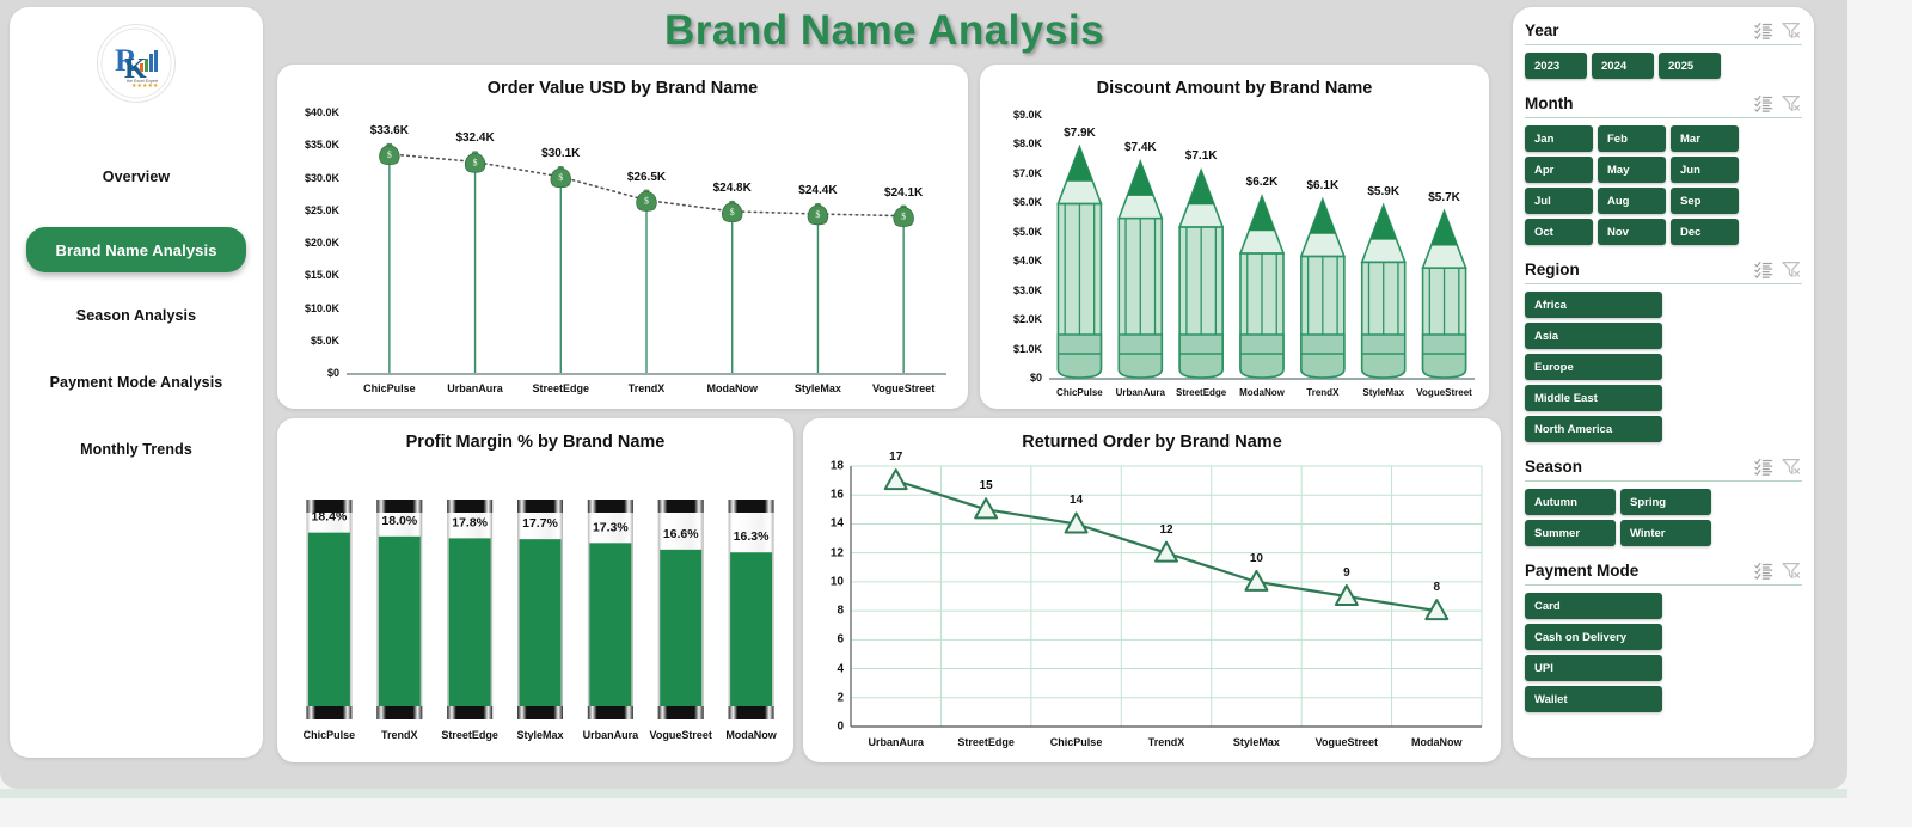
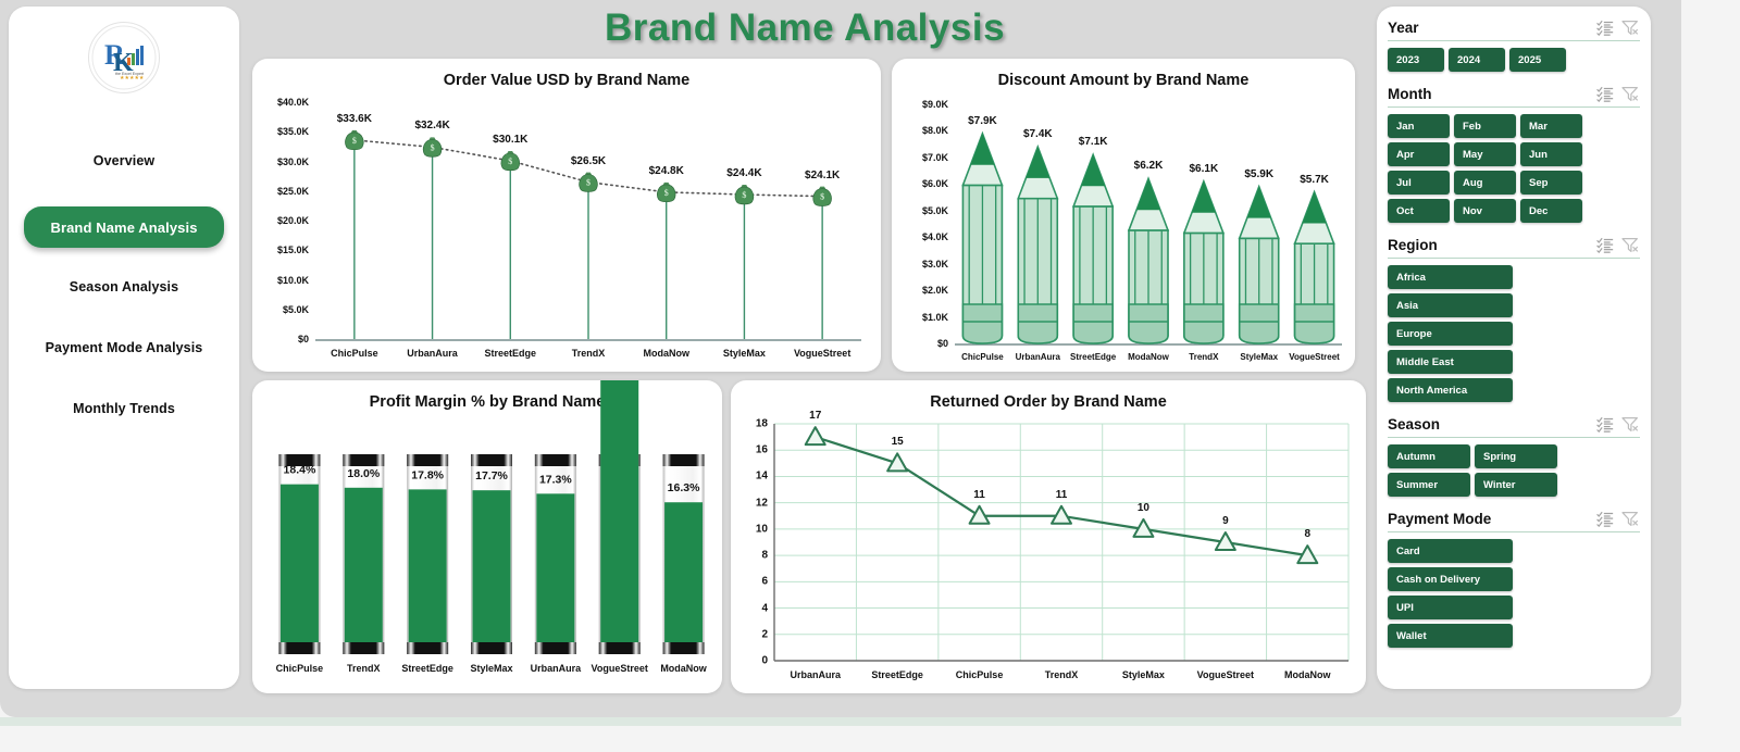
Profit Margin % by Brand Name/VogueStreet: 16.6% -> 32.7%
Returned Order by Brand Name/ChicPulse: 14 -> 11
Returned Order by Brand Name/TrendX: 12 -> 11
